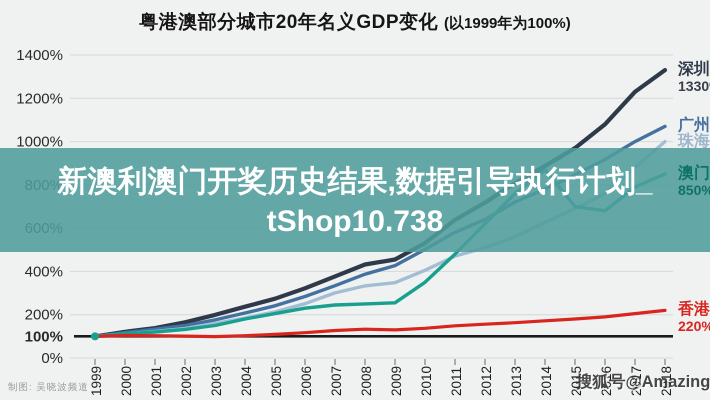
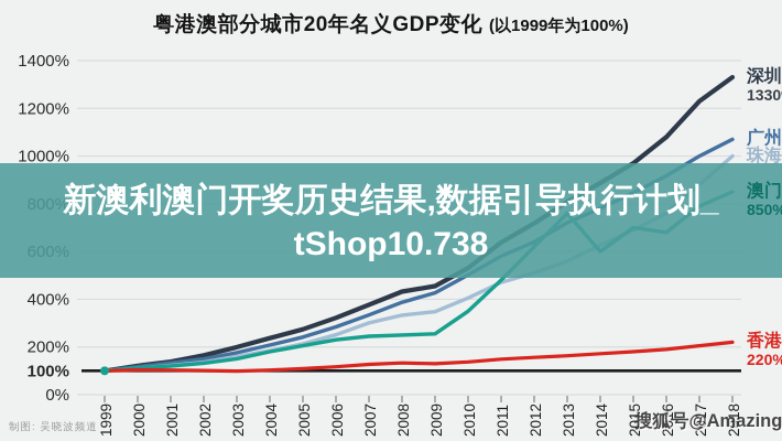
澳门/2014: 870% -> 600%
